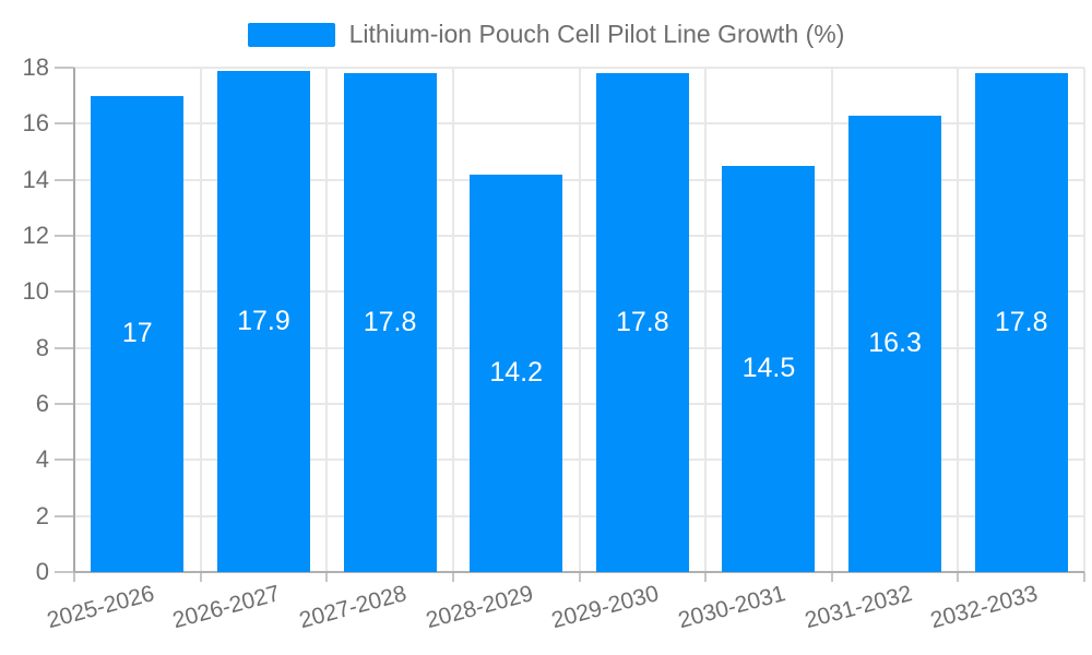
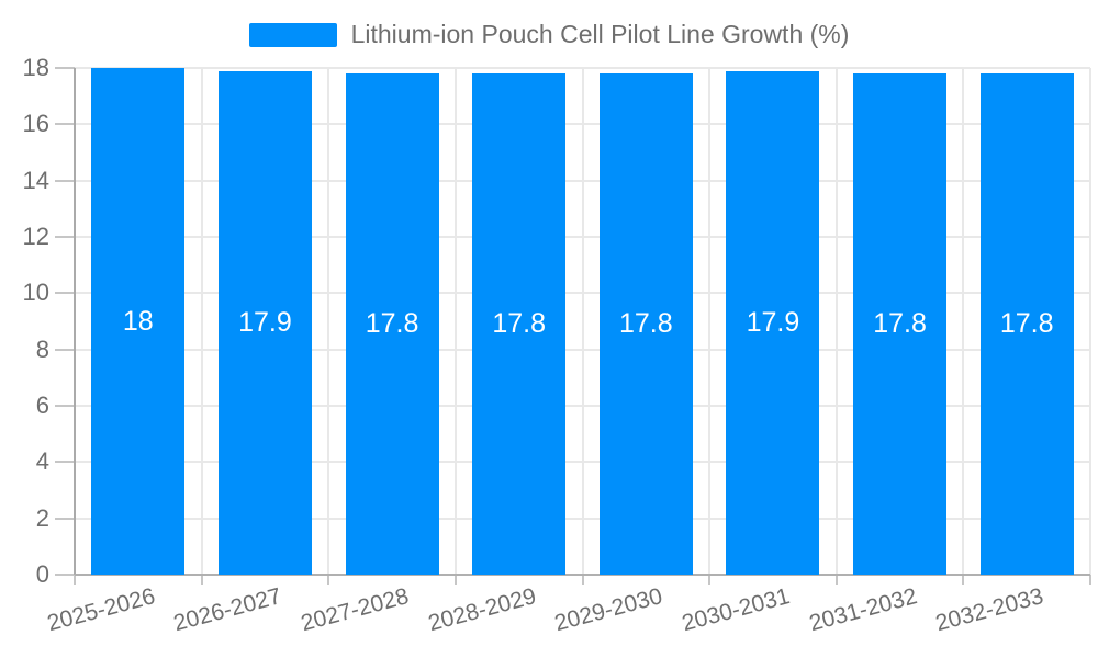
2025-2026: 17 -> 18
2028-2029: 14.2 -> 17.8
2030-2031: 14.5 -> 17.9
2031-2032: 16.3 -> 17.8
